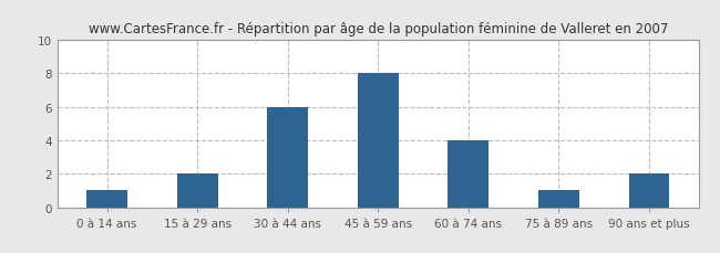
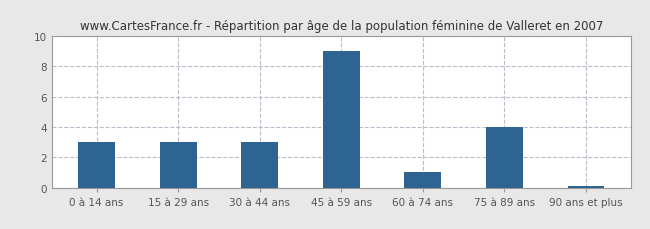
0 à 14 ans: 1.0 -> 3.0
15 à 29 ans: 2.0 -> 3.0
30 à 44 ans: 6.0 -> 3.0
45 à 59 ans: 8.0 -> 9.0
60 à 74 ans: 4.0 -> 1.0
75 à 89 ans: 1.0 -> 4.0
90 ans et plus: 2.0 -> 0.1
